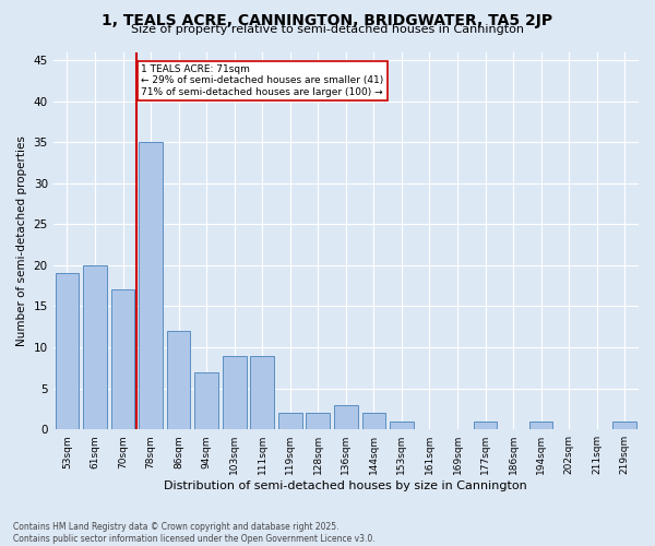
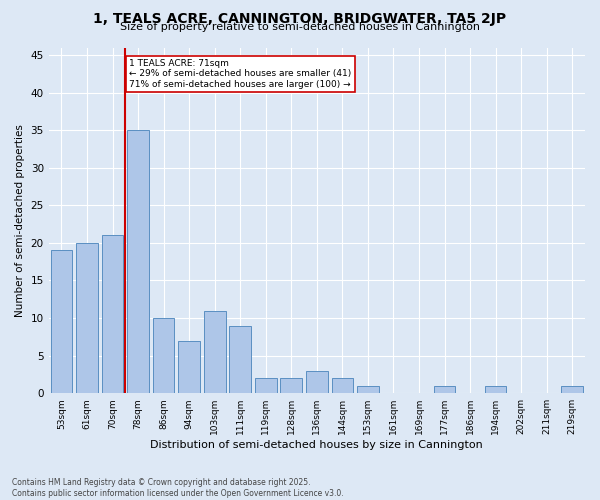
70sqm: 17 -> 21
86sqm: 12 -> 10
103sqm: 9 -> 11
